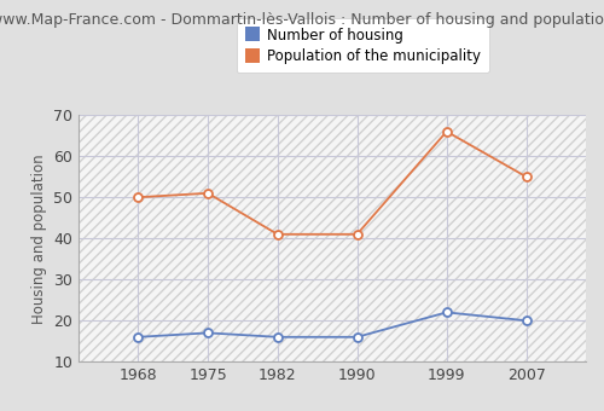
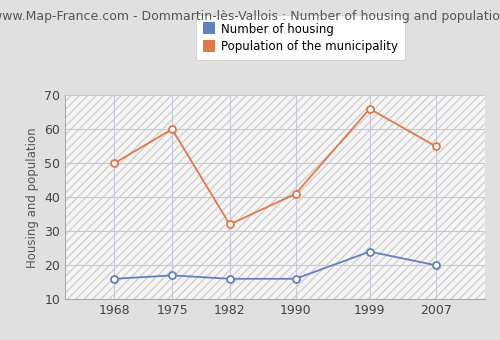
Population of the municipality/1975: 51 -> 60
Population of the municipality/1982: 41 -> 32
Number of housing/1999: 22 -> 24
